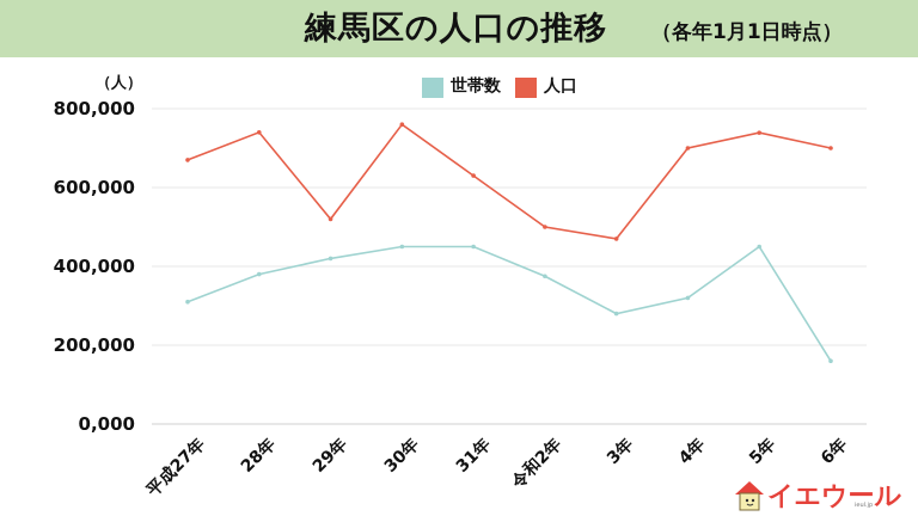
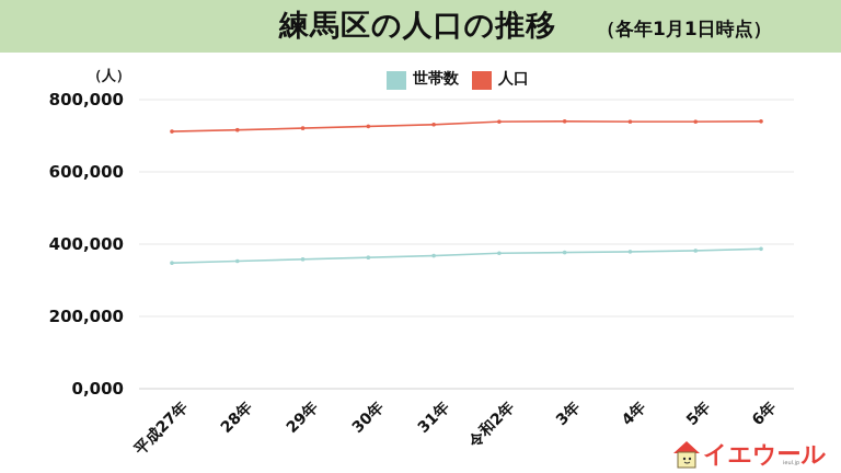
世帯数/平成27年: 310000 -> 350000
人口/平成27年: 670000 -> 710000
世帯数/28年: 380000 -> 350000
人口/28年: 740000 -> 720000
世帯数/29年: 420000 -> 360000
人口/29年: 520000 -> 720000
世帯数/30年: 450000 -> 360000
人口/30年: 760000 -> 730000
世帯数/31年: 450000 -> 370000
人口/31年: 630000 -> 730000
人口/令和2年: 500000 -> 740000
世帯数/3年: 280000 -> 380000
人口/3年: 470000 -> 740000
世帯数/4年: 320000 -> 380000
人口/4年: 700000 -> 740000
世帯数/5年: 450000 -> 380000
世帯数/6年: 160000 -> 390000
人口/6年: 700000 -> 740000
